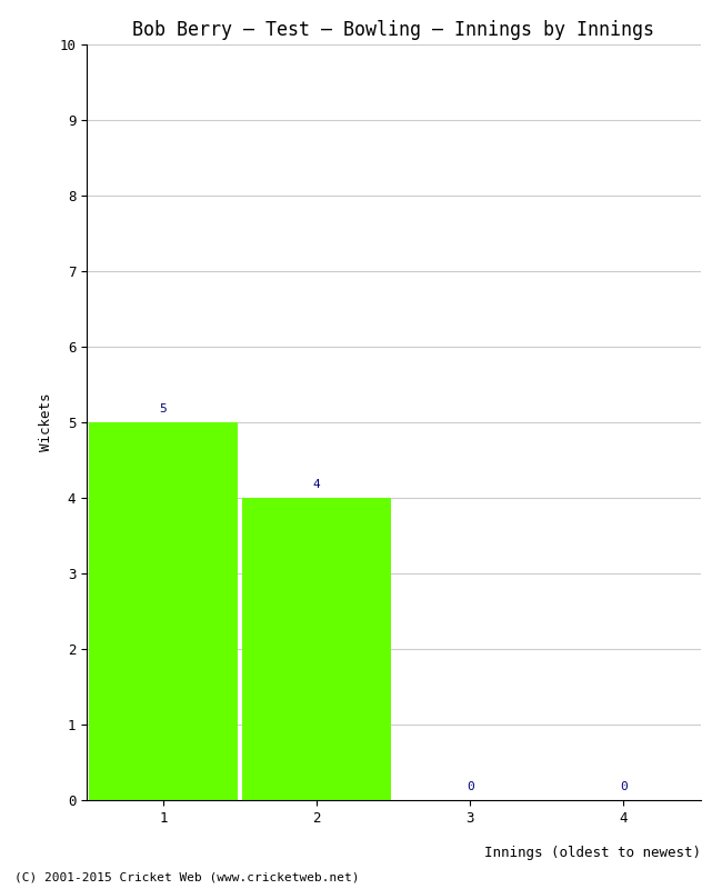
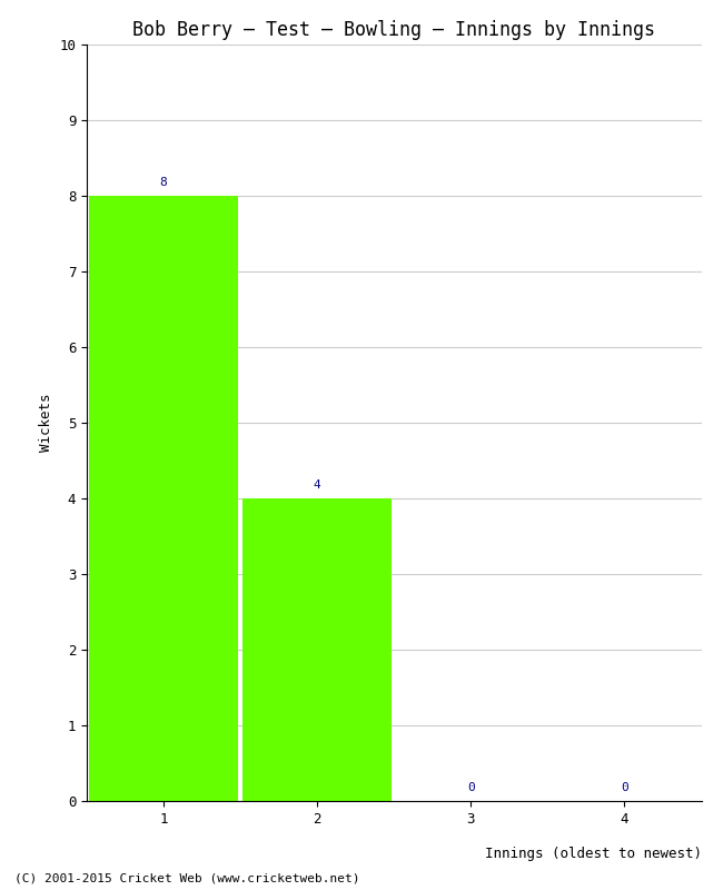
1: 5 -> 8
